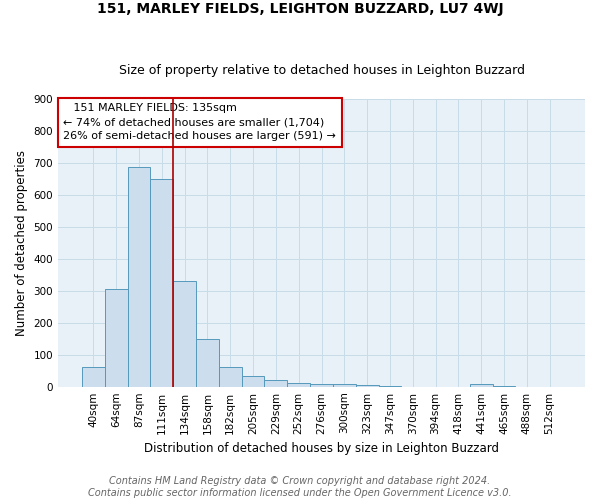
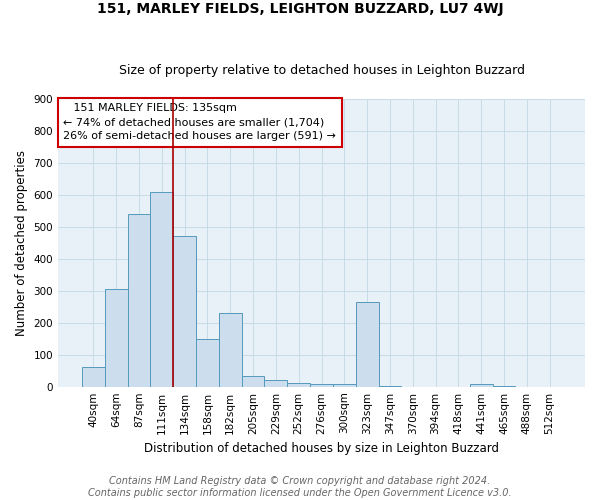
87sqm: 688 -> 540
111sqm: 651 -> 610
134sqm: 330 -> 470
182sqm: 63 -> 230
323sqm: 5 -> 265
